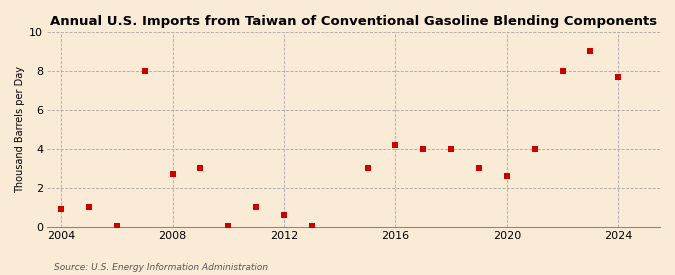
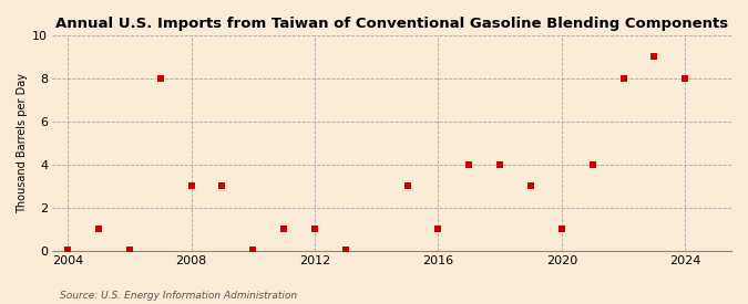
2004: 0.9 -> 0.0
2008: 2.7 -> 3.0
2012: 0.6 -> 1.0
2016: 4.2 -> 1.0
2020: 2.6 -> 1.0
2024: 7.7 -> 8.0
